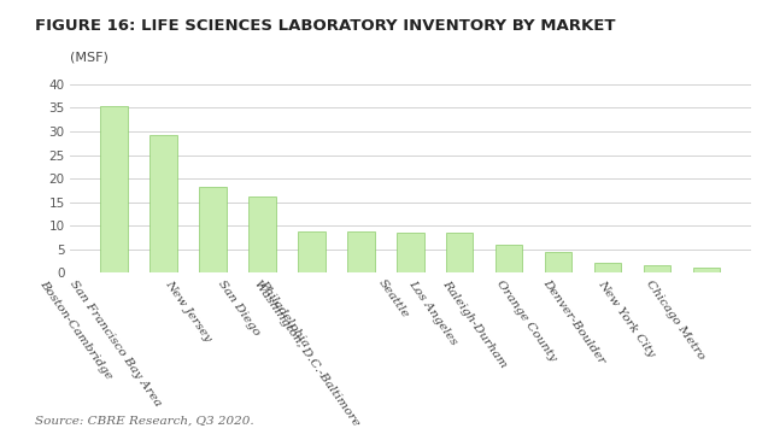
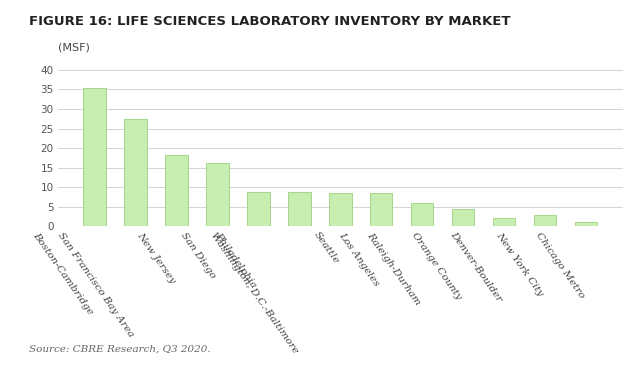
San Francisco Bay Area: 29.2 -> 27.5
New York City: 1.5 -> 3.0
